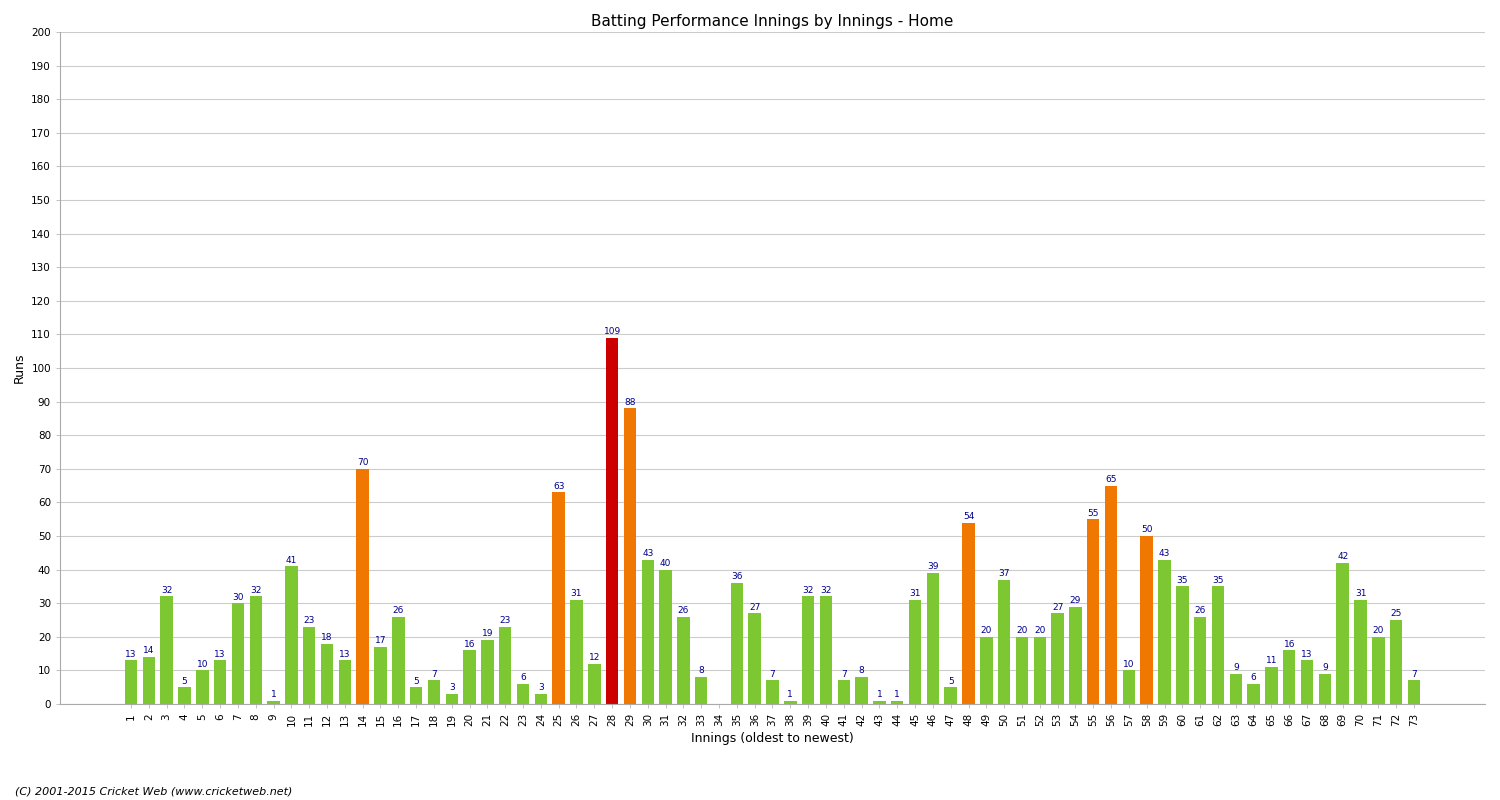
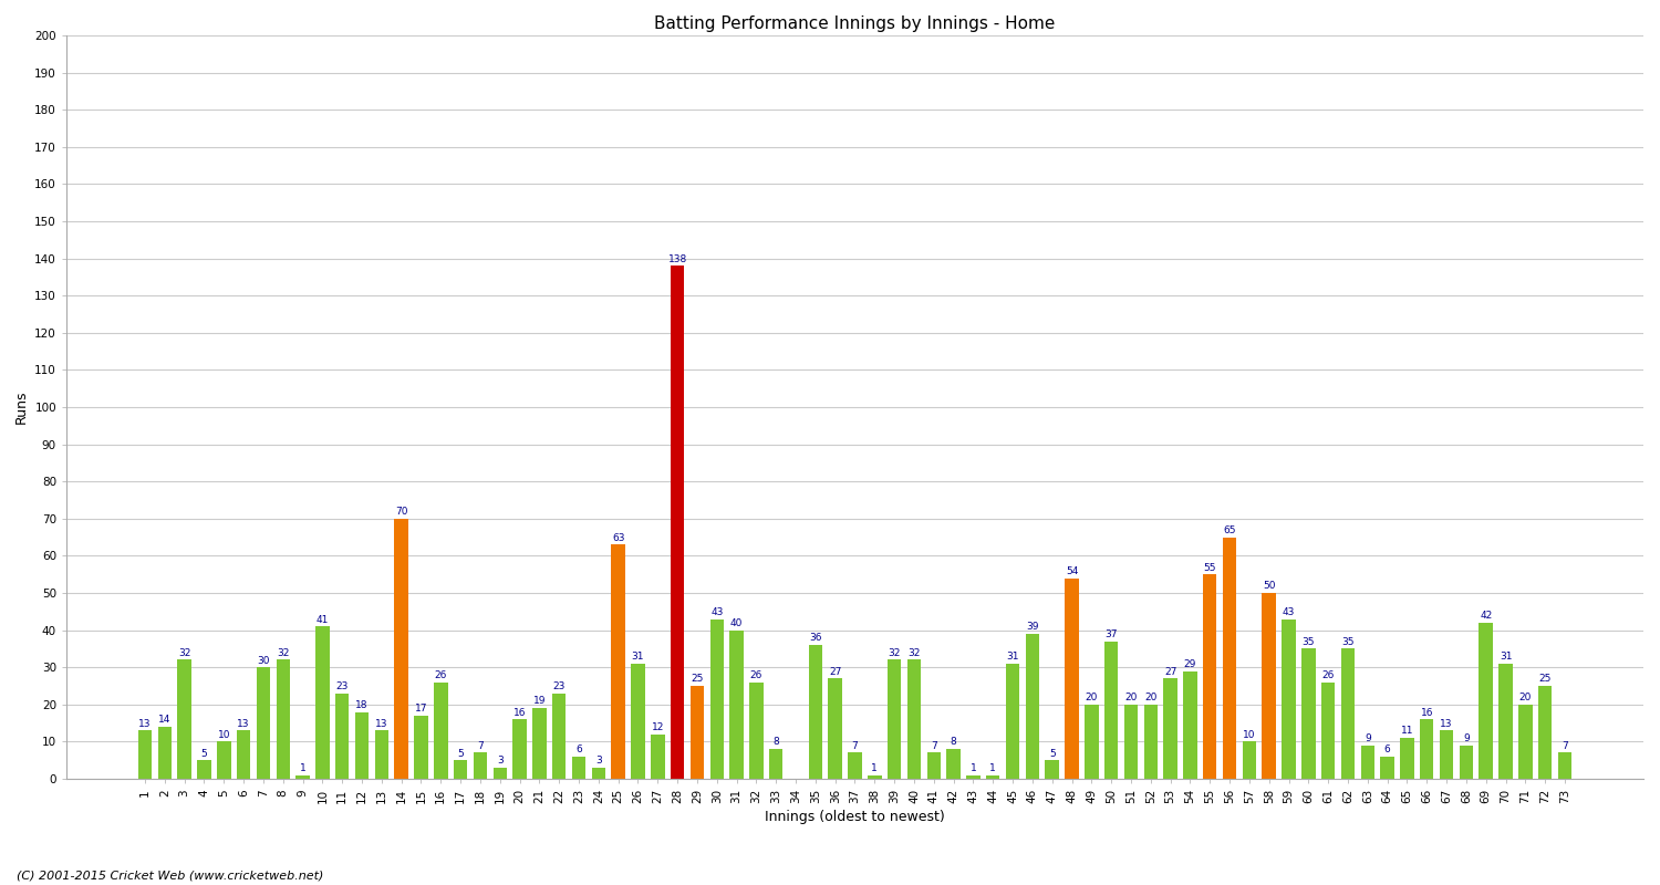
28: 109 -> 138
29: 88 -> 25
